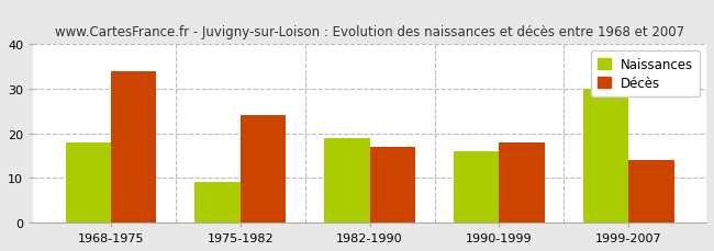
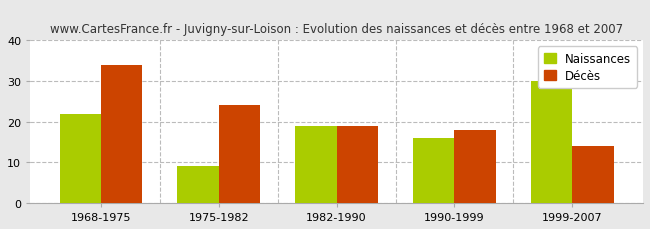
Naissances/1968-1975: 18 -> 22
Décès/1982-1990: 17 -> 19
